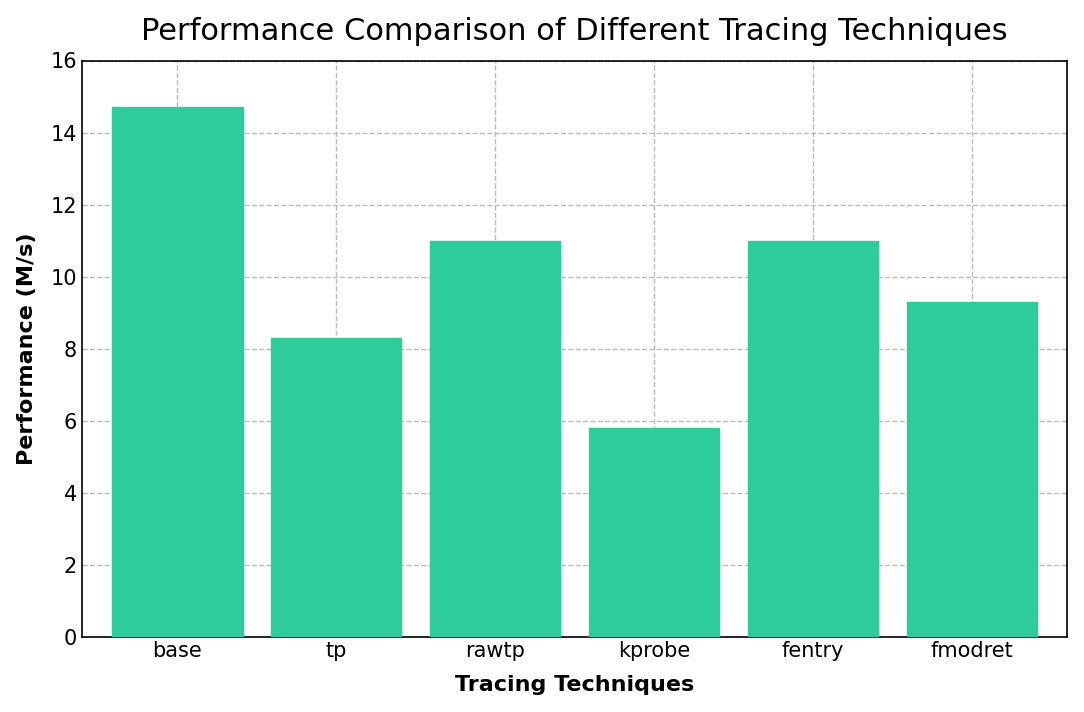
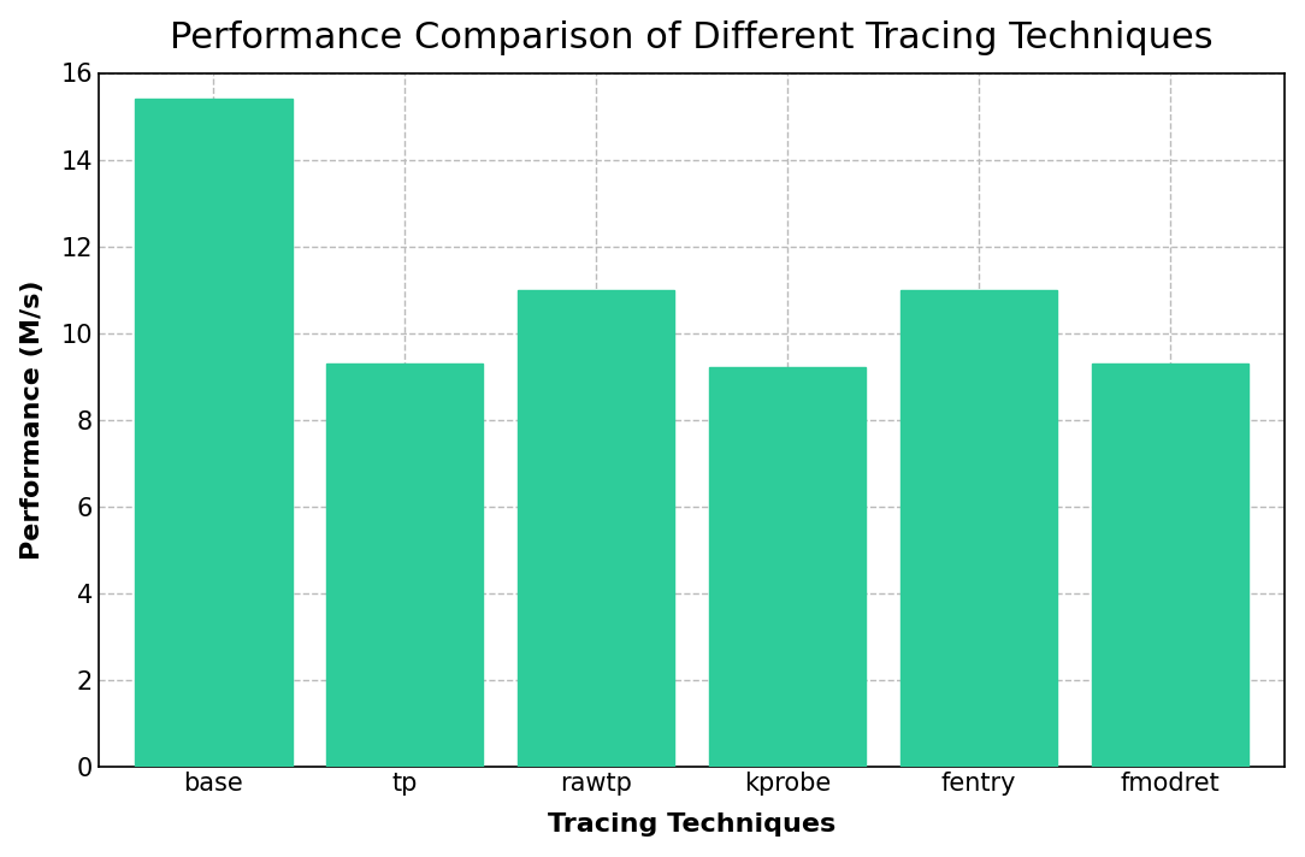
base: 14.7 -> 15.4
tp: 8.3 -> 9.3
kprobe: 5.8 -> 9.2
